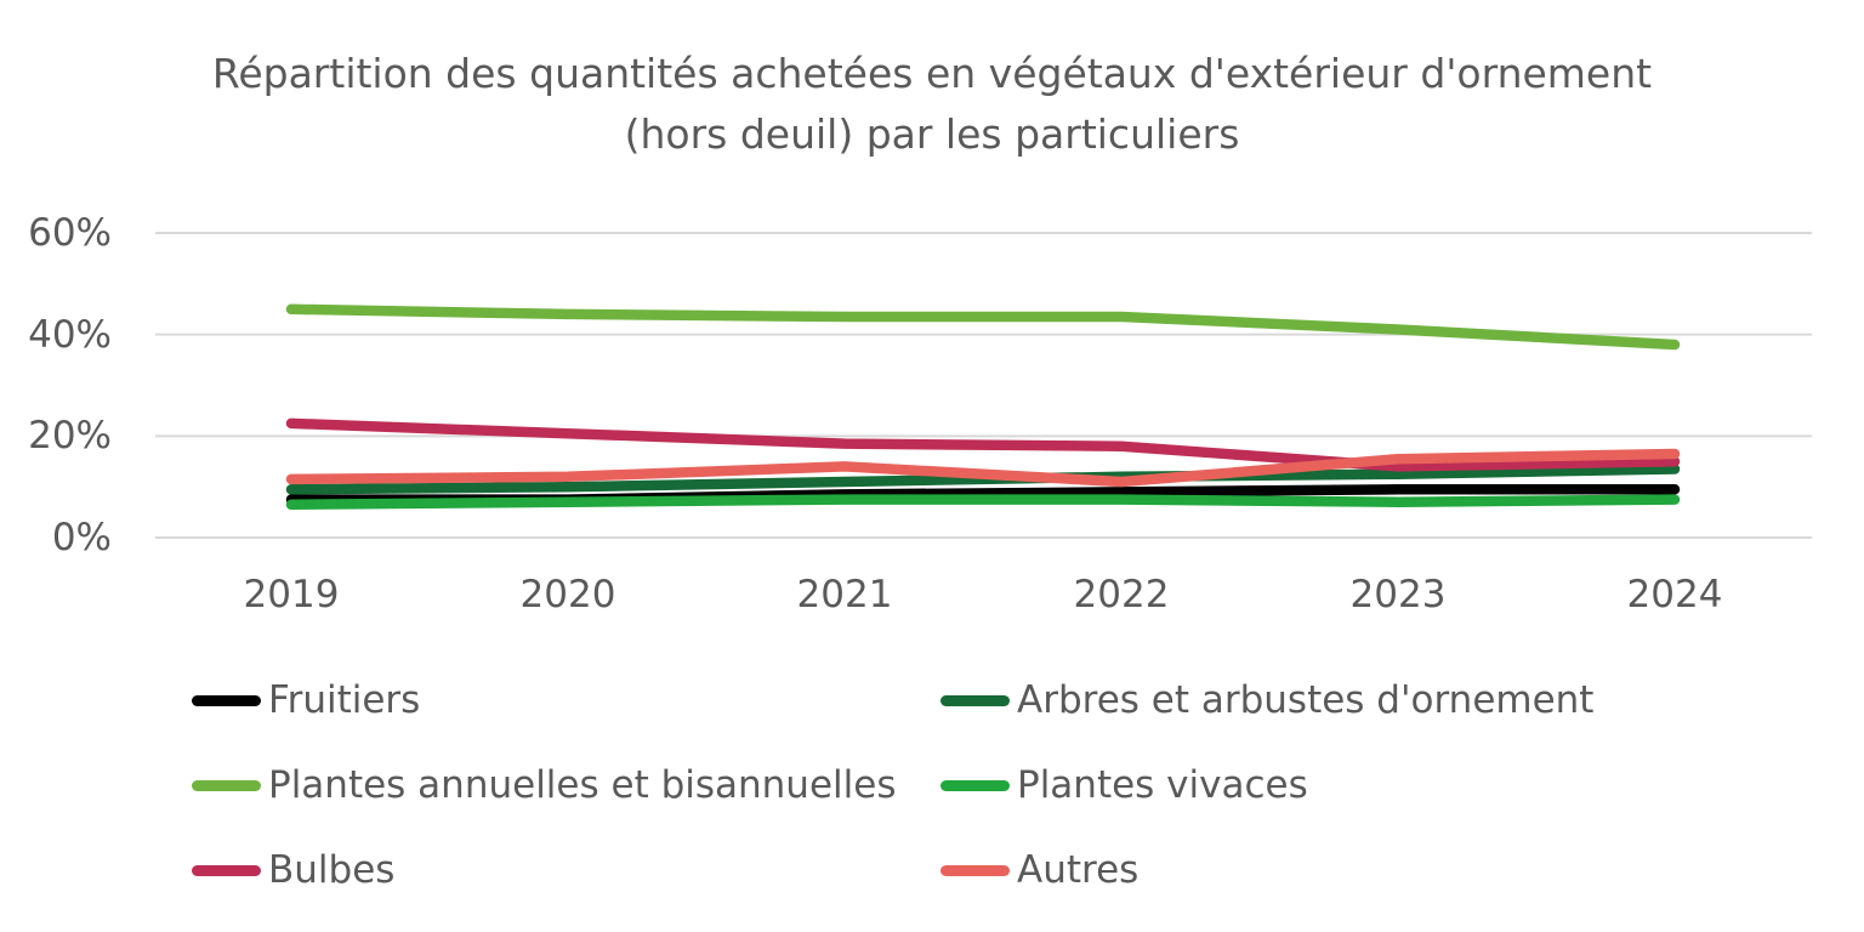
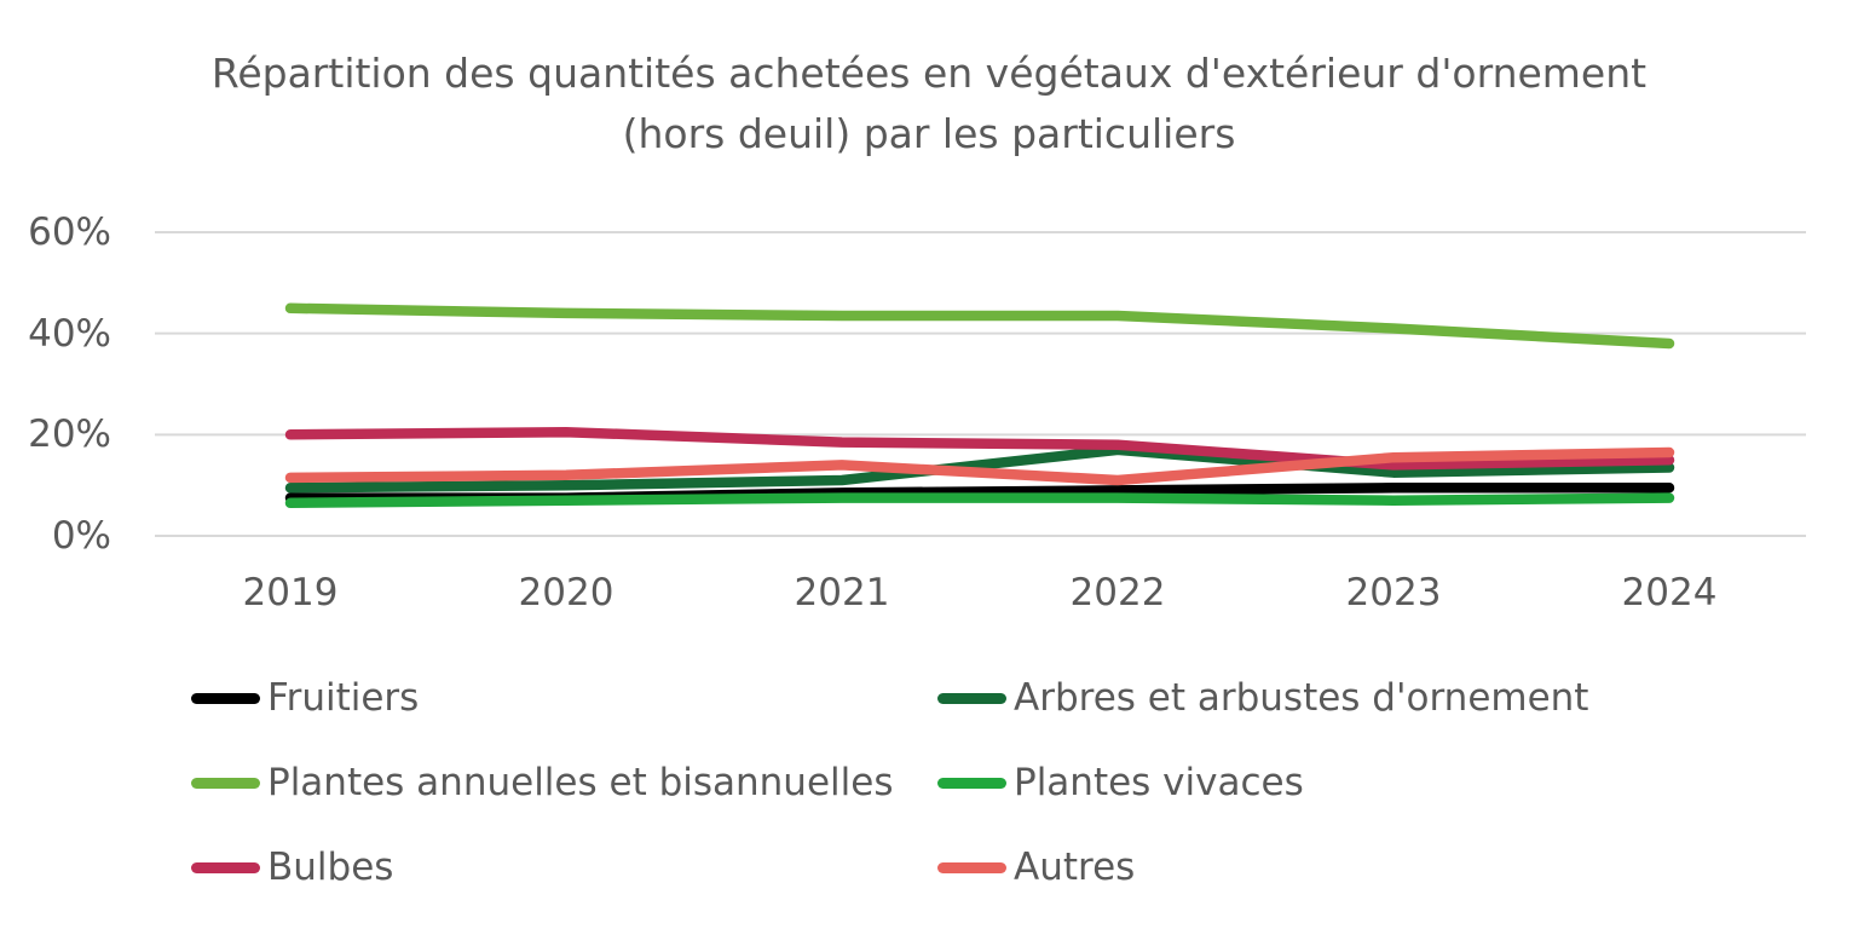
Bulbes/2019: 22% -> 20%
Arbres et arbustes d'ornement/2022: 12% -> 17%
